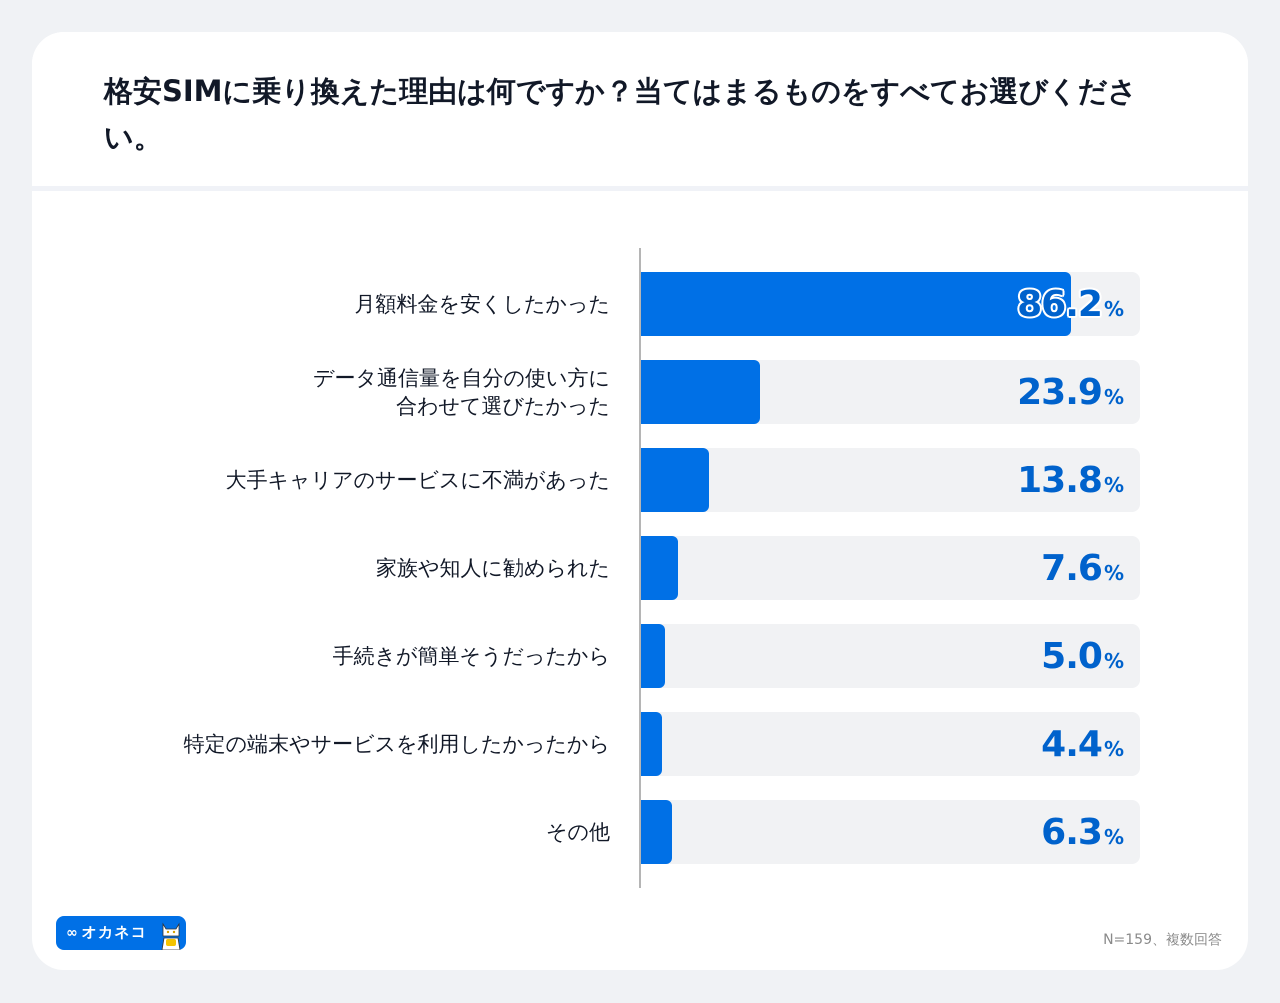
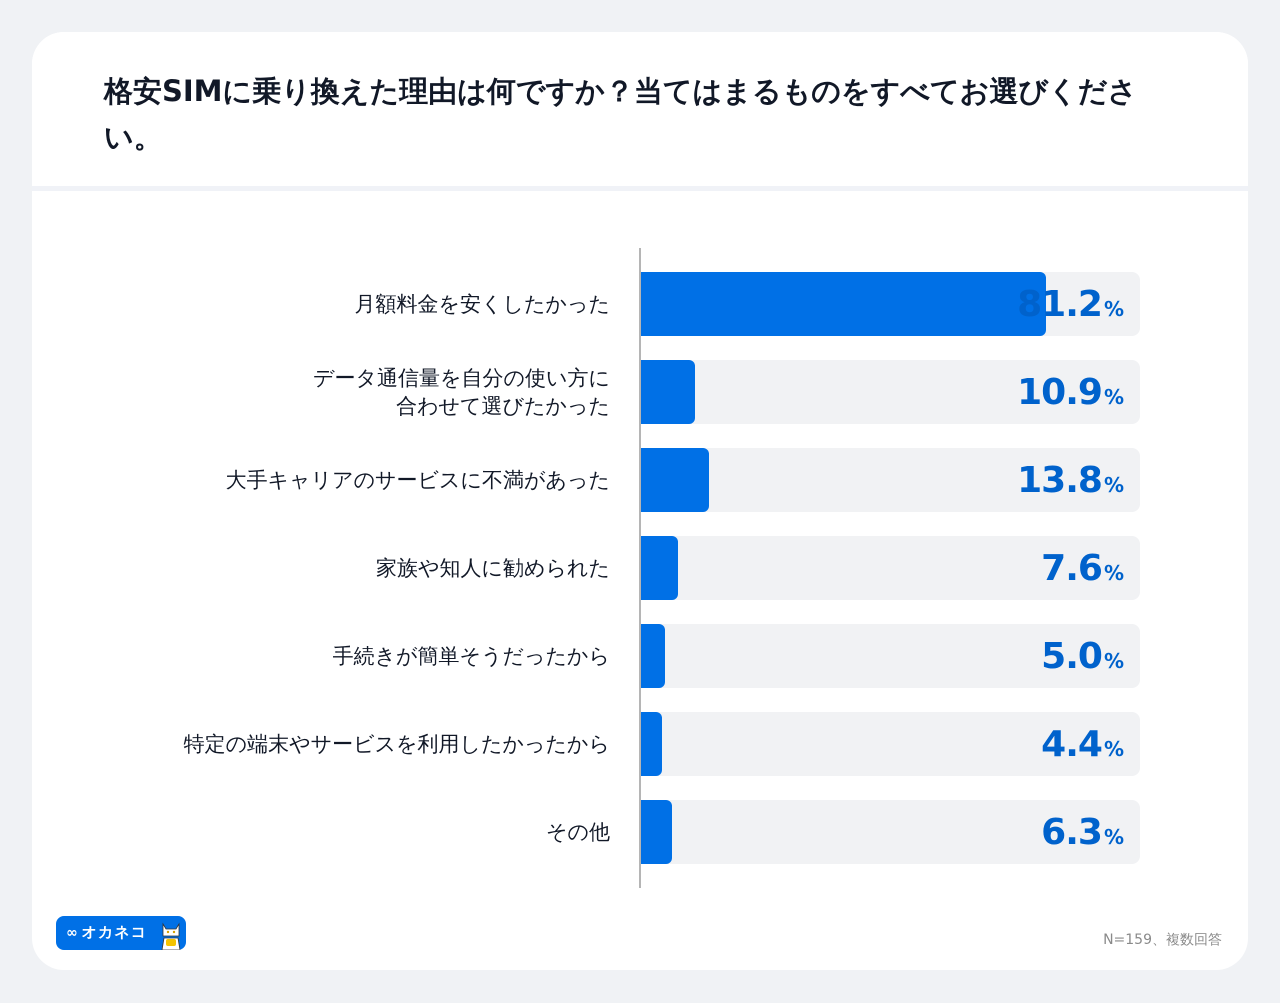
月額料金を安くしたかった: 86.2 -> 81.2
データ通信量を自分の使い方に 合わせて選びたかった: 23.9 -> 10.9
